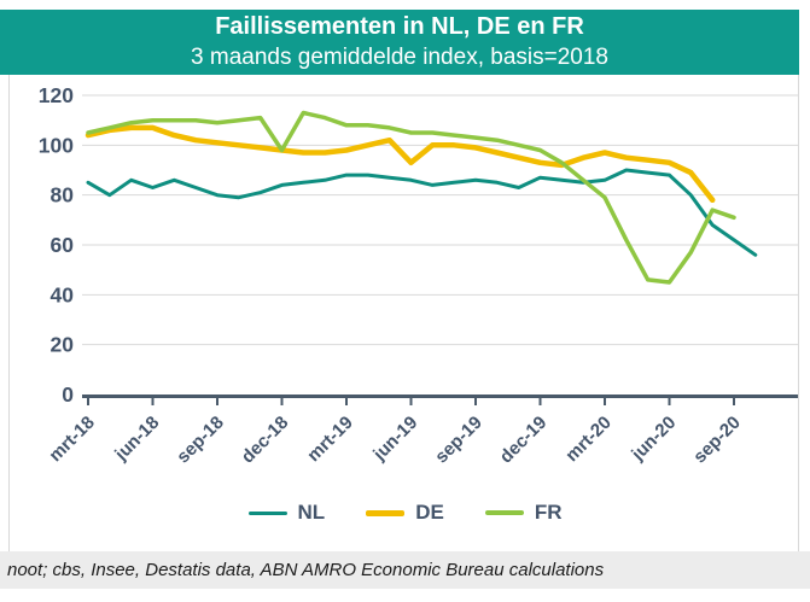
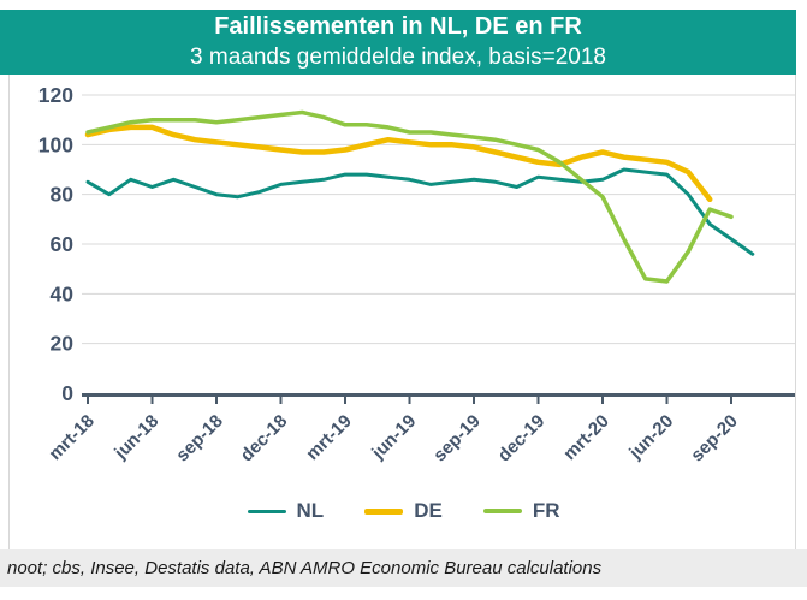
FR/dec-18: 98 -> 112
DE/jun-19: 93 -> 101
